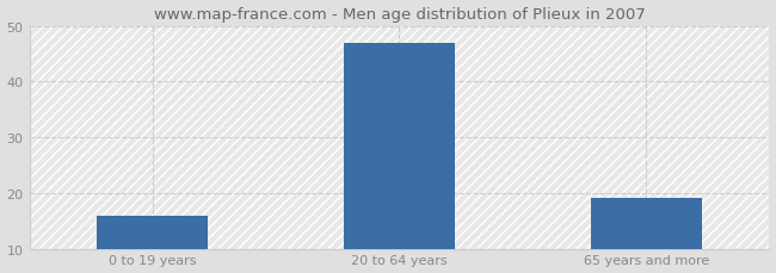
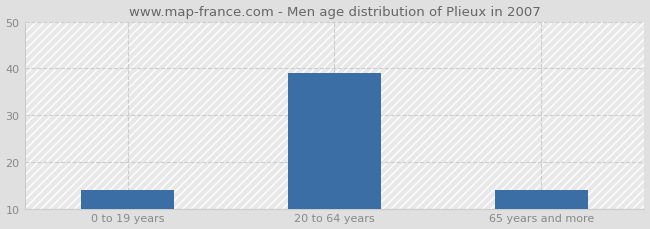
0 to 19 years: 16 -> 14
20 to 64 years: 47 -> 39
65 years and more: 19 -> 14
